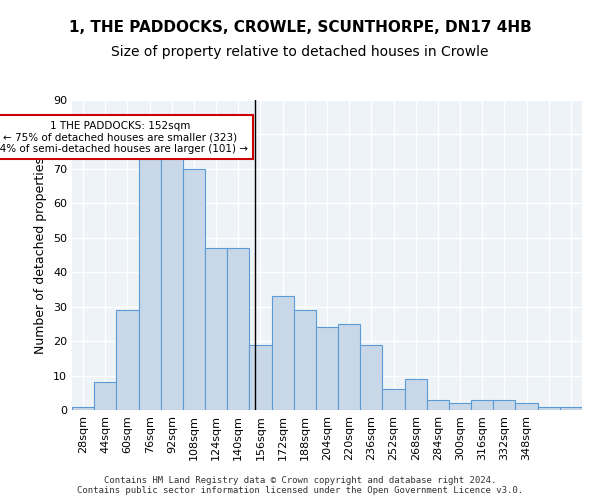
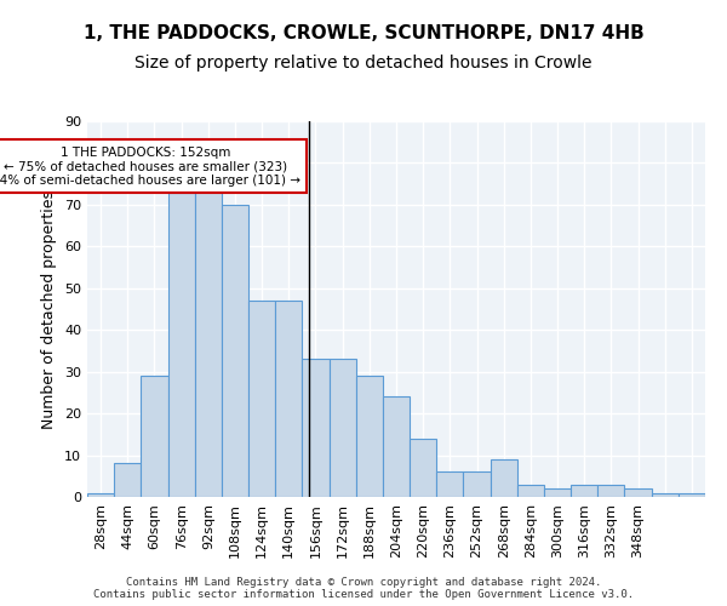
156sqm: 19 -> 33
220sqm: 25 -> 14
236sqm: 19 -> 6
